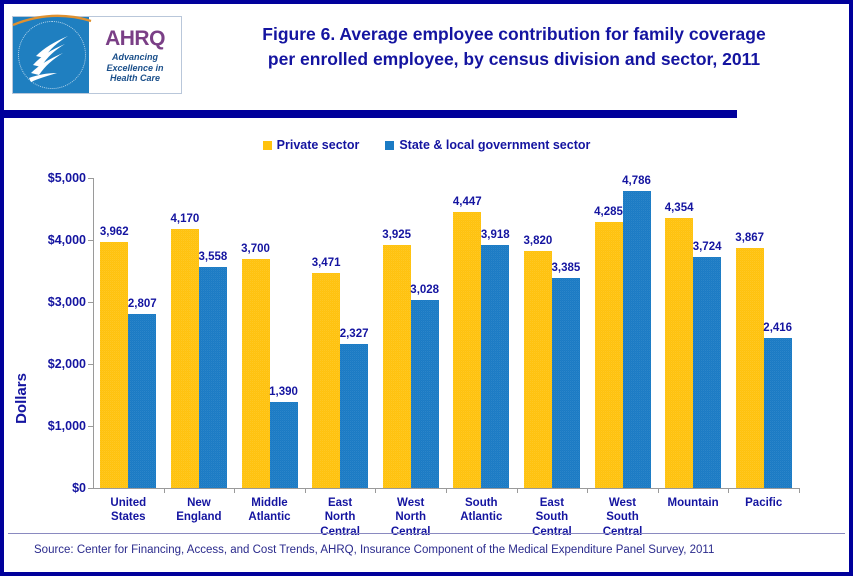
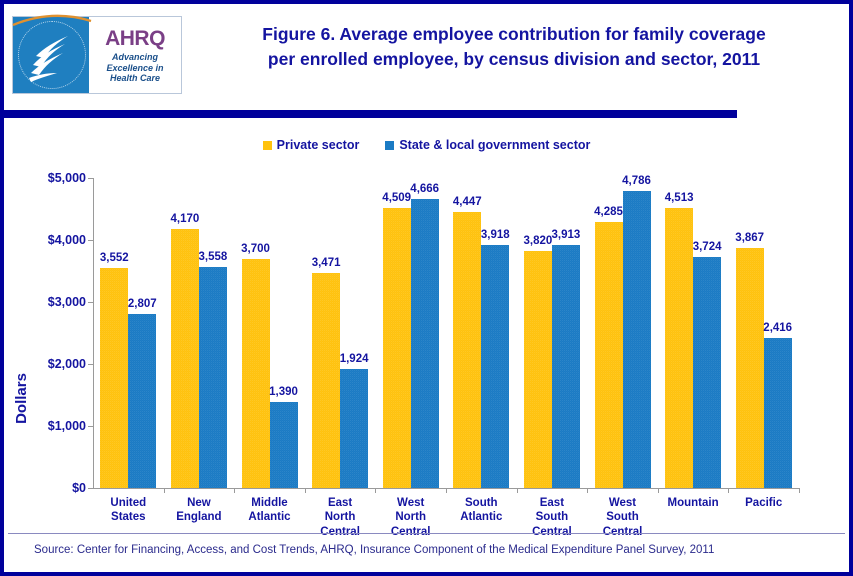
Private sector/United States: 3,962 -> 3,552
State & local government sector/East North Central: 2,327 -> 1,924
Private sector/West North Central: 3,925 -> 4,509
State & local government sector/West North Central: 3,028 -> 4,666
State & local government sector/East South Central: 3,385 -> 3,913
Private sector/Mountain: 4,354 -> 4,513
